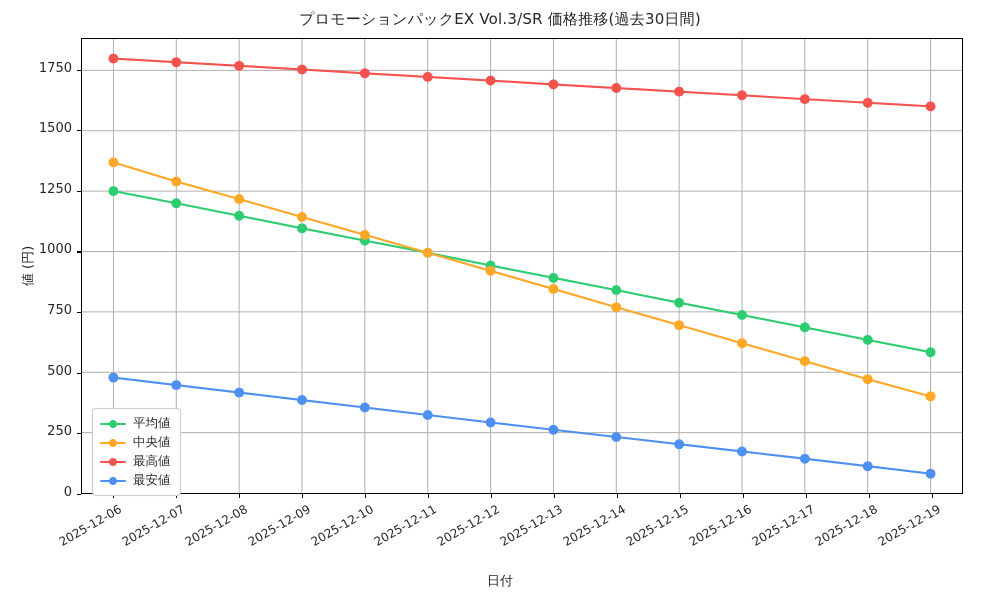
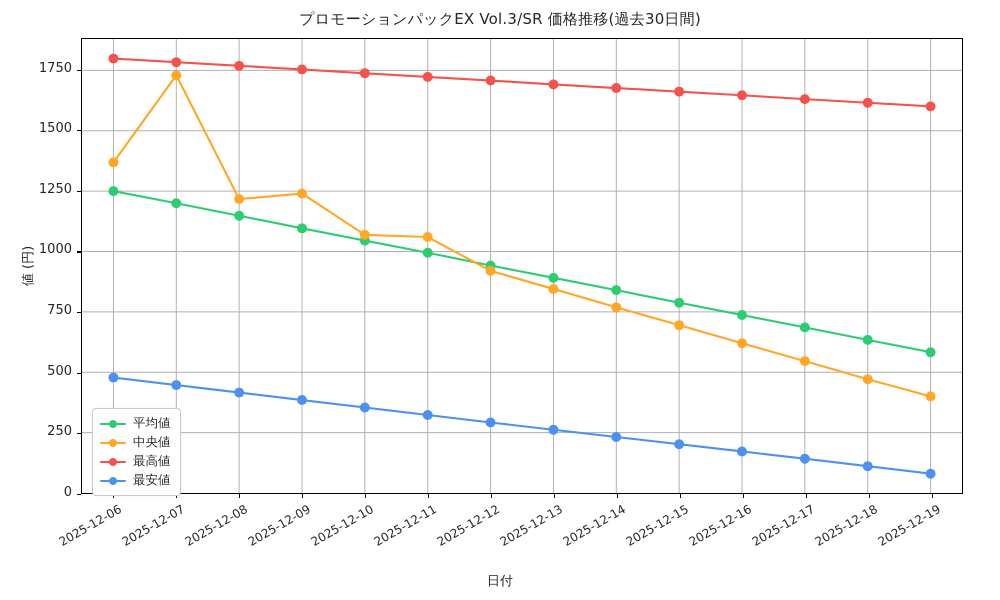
中央値/2025-12-07: 1290 -> 1730
中央値/2025-12-09: 1140 -> 1240
中央値/2025-12-11: 1000 -> 1060
